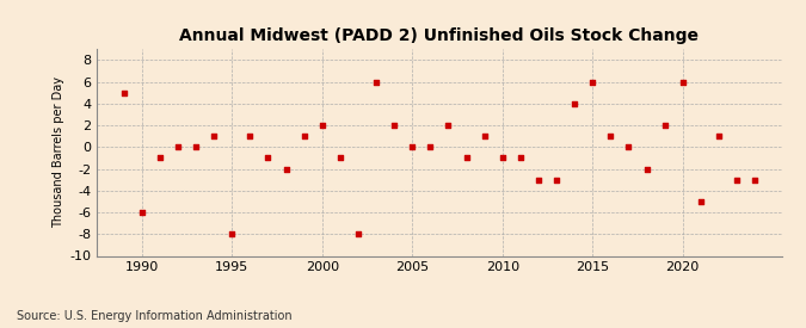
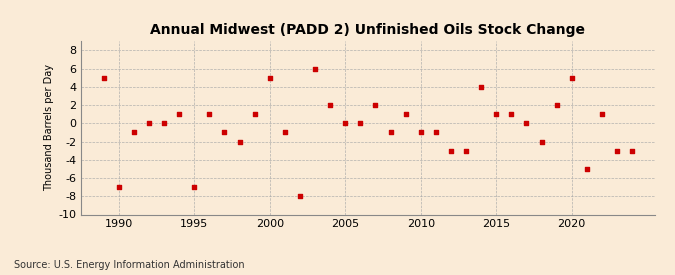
1990: -6 -> -7
1995: -8 -> -7
2000: 2 -> 5
2015: 6 -> 1
2020: 6 -> 5
